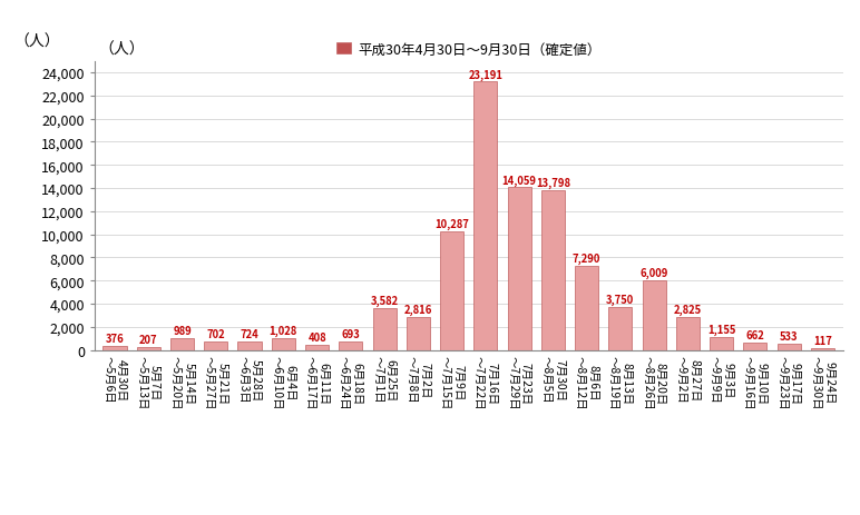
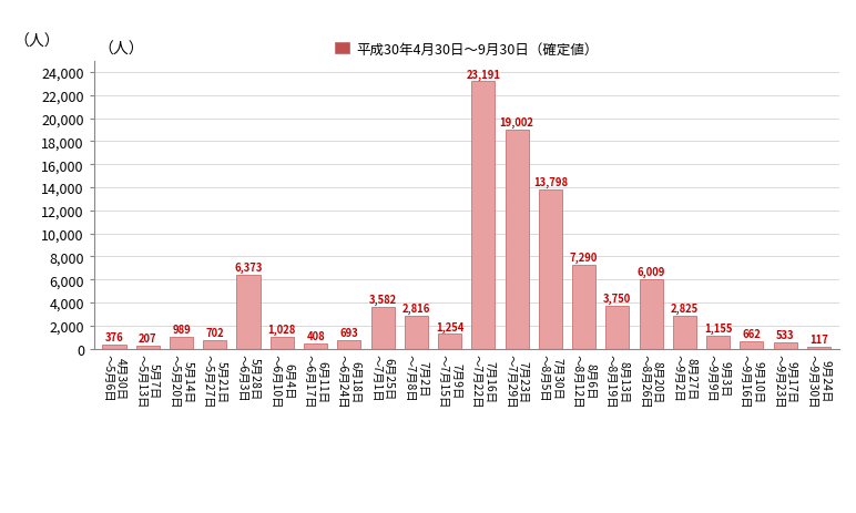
5月28日 ～6月3日: 724 -> 6,373
7月9日 ～7月15日: 10,287 -> 1,254
7月23日 ～7月29日: 14,059 -> 19,002
